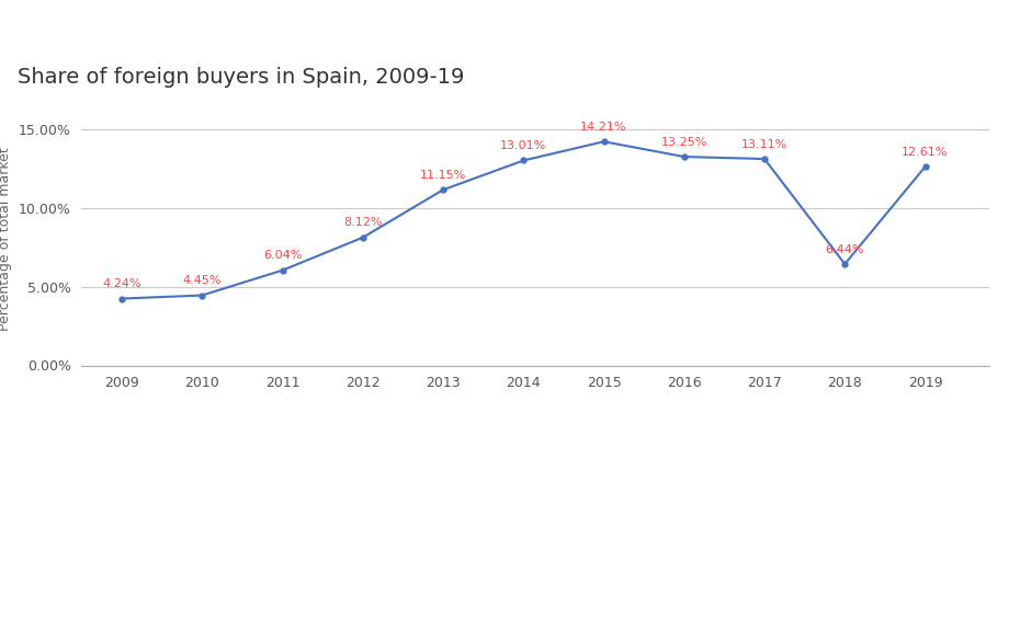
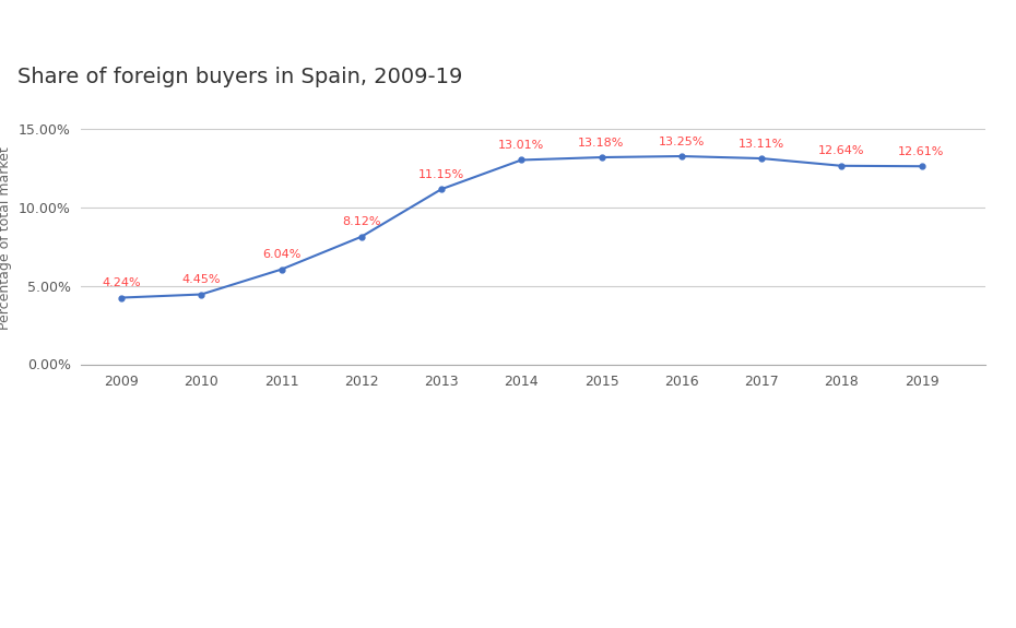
2015: 14.21% -> 13.18%
2018: 6.44% -> 12.64%
